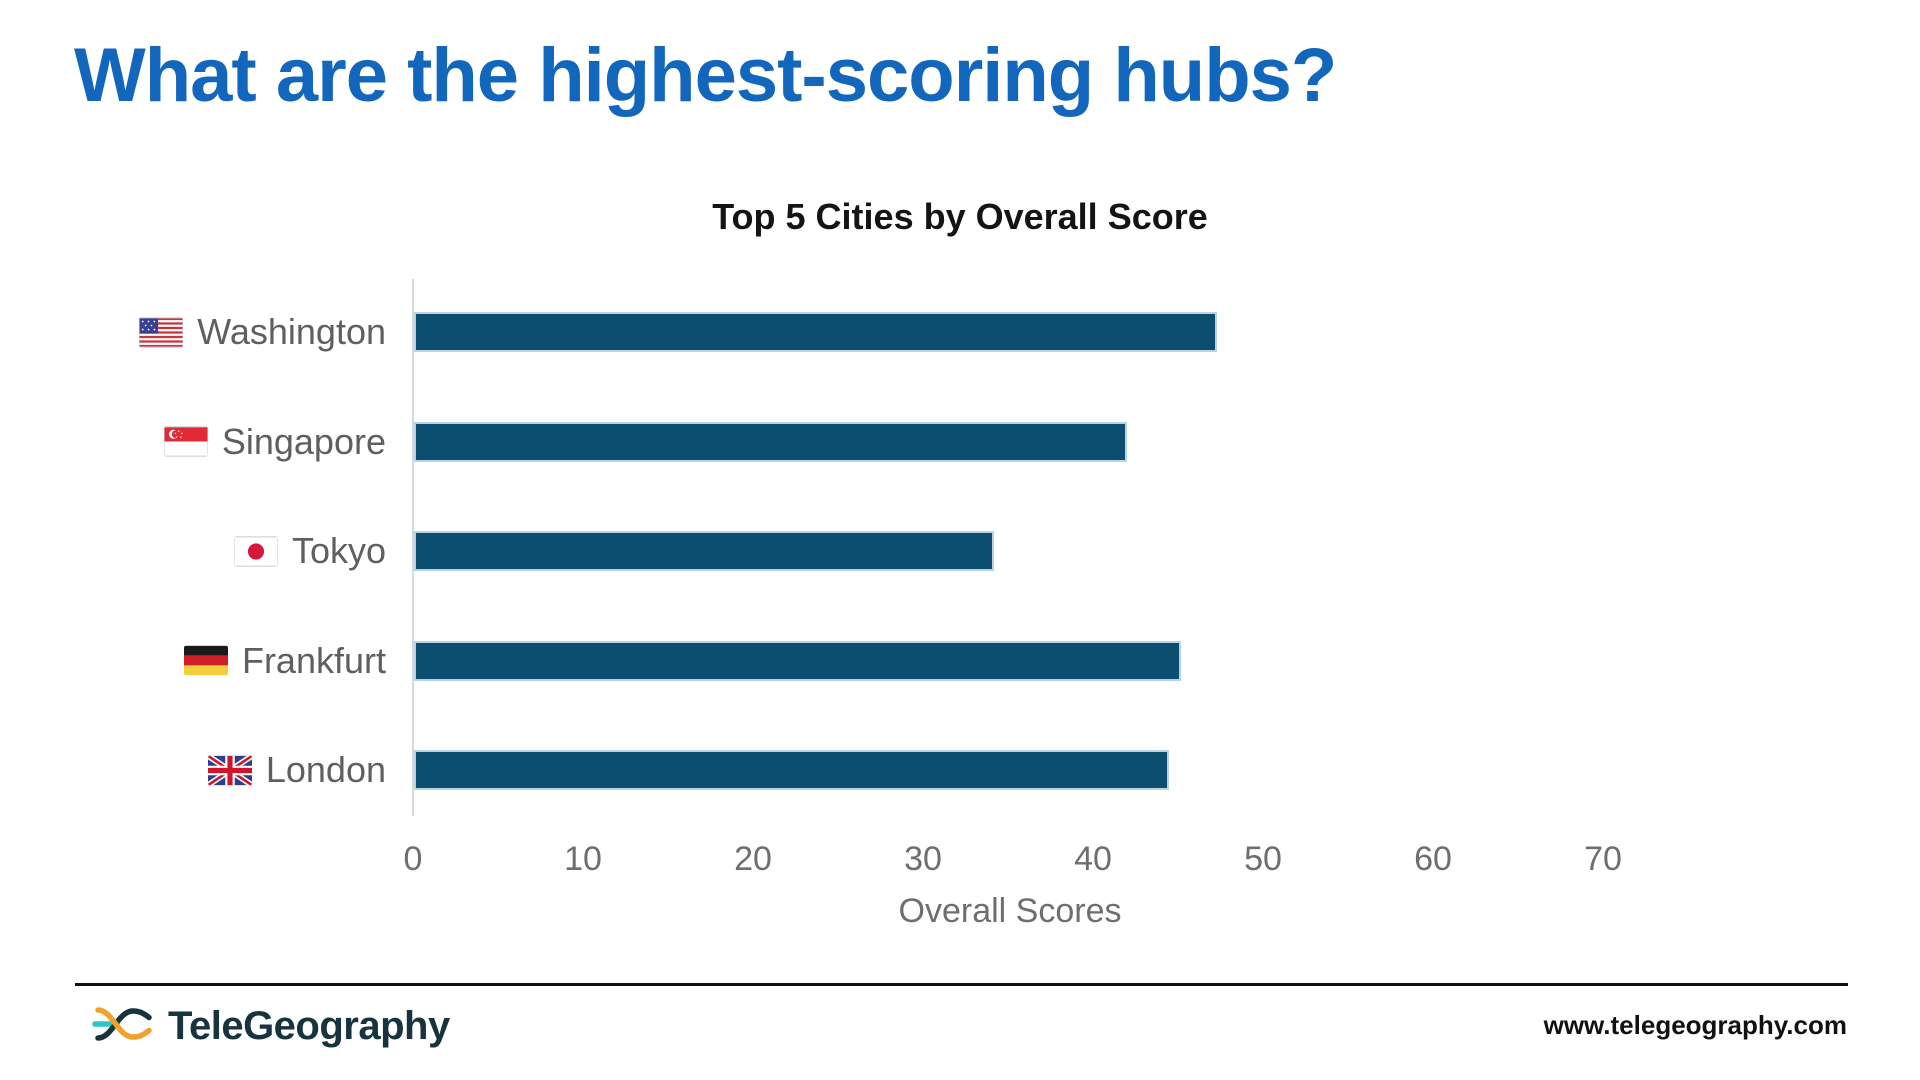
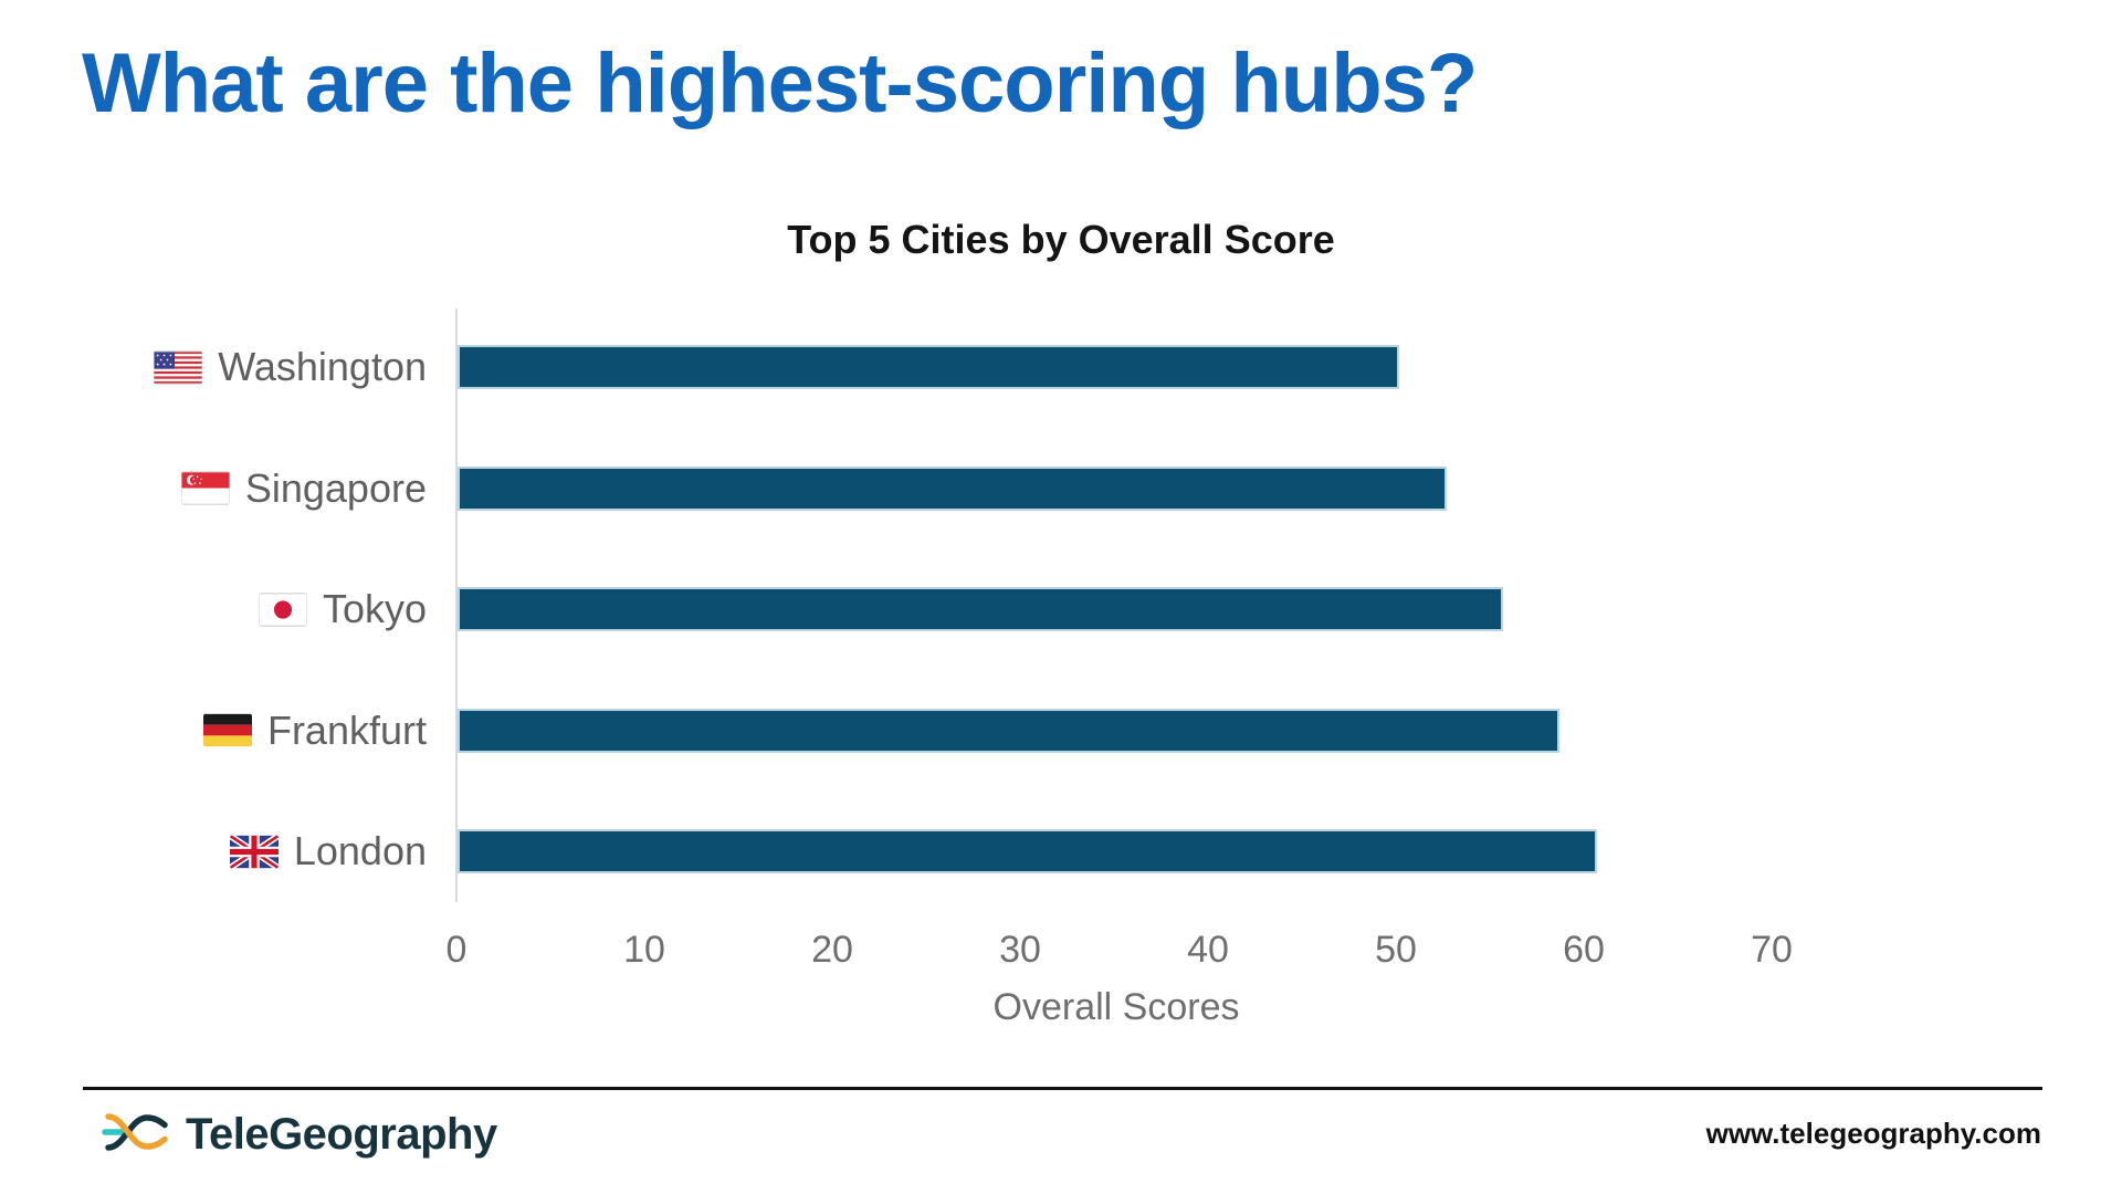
Washington: 47.1 -> 50.0
Singapore: 41.8 -> 52.5
Tokyo: 34.0 -> 55.5
Frankfurt: 45.0 -> 58.5
London: 44.3 -> 60.5
